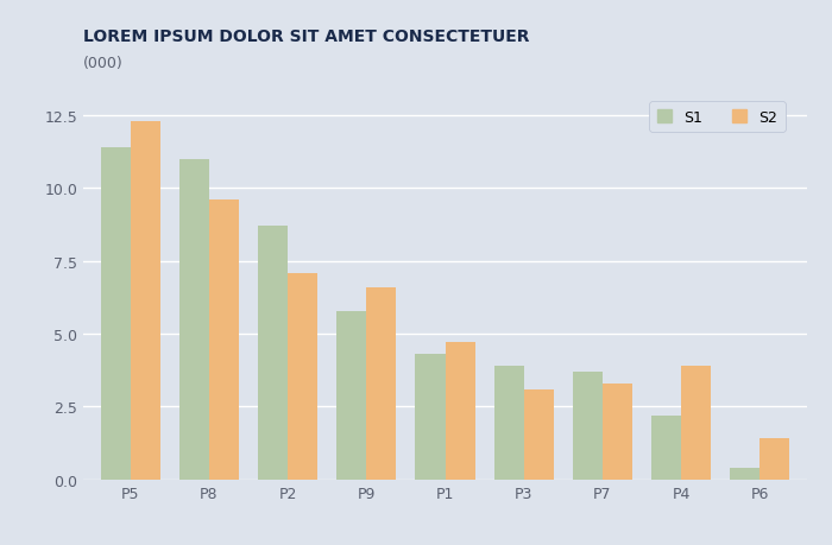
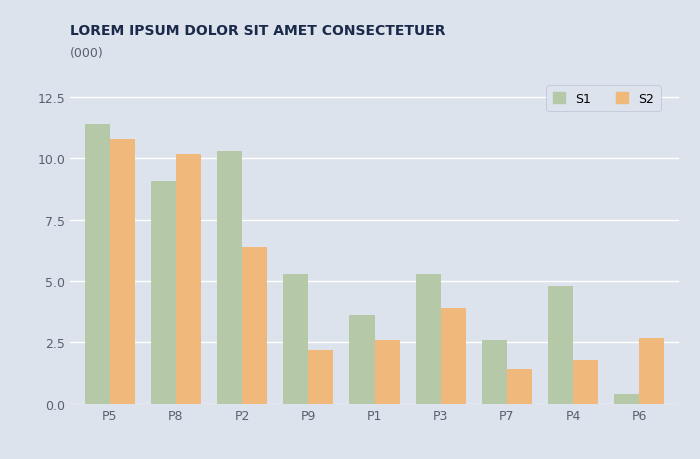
S2/P5: 12.3 -> 10.8
S1/P8: 11.0 -> 9.1
S2/P8: 9.6 -> 10.2
S1/P2: 8.7 -> 10.3
S2/P2: 7.1 -> 6.4
S1/P9: 5.8 -> 5.3
S2/P9: 6.6 -> 2.2
S1/P1: 4.3 -> 3.6
S2/P1: 4.7 -> 2.6
S1/P3: 3.9 -> 5.3
S2/P3: 3.1 -> 3.9
S1/P7: 3.7 -> 2.6
S2/P7: 3.3 -> 1.4
S1/P4: 2.2 -> 4.8
S2/P4: 3.9 -> 1.8
S2/P6: 1.4 -> 2.7
